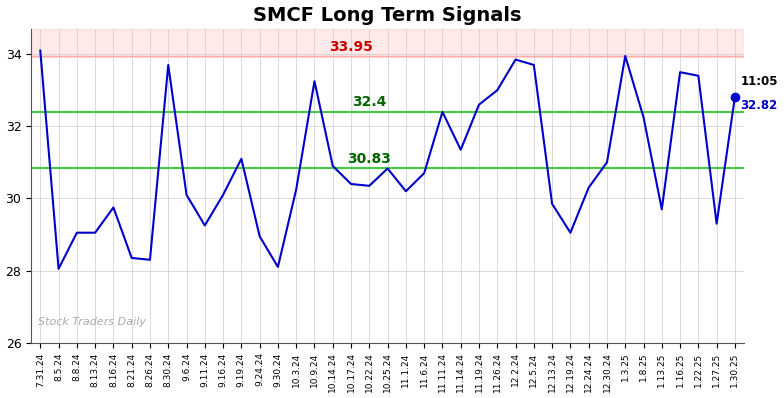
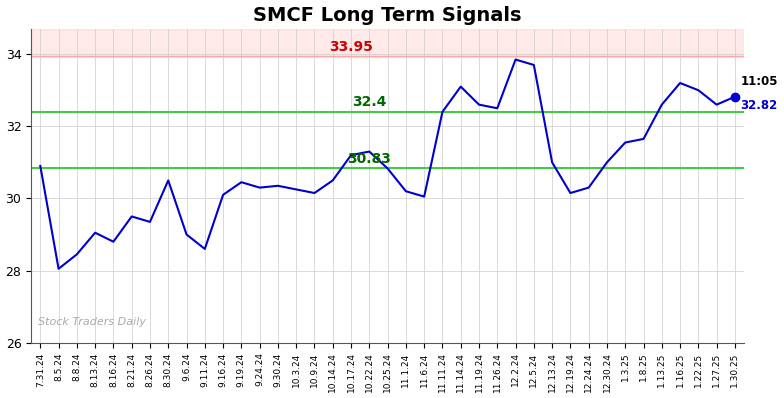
7.31.24: 34.10 -> 30.90
8.8.24: 29.05 -> 28.45
8.16.24: 29.75 -> 28.80
8.21.24: 28.35 -> 29.50
8.26.24: 28.30 -> 29.35
8.30.24: 33.70 -> 30.50
9.6.24: 30.10 -> 29.00
9.11.24: 29.25 -> 28.60
9.19.24: 31.10 -> 30.45
9.24.24: 28.95 -> 30.30
9.30.24: 28.10 -> 30.35
10.9.24: 33.25 -> 30.15
10.14.24: 30.90 -> 30.50
10.17.24: 30.40 -> 31.20
10.22.24: 30.35 -> 31.30
11.6.24: 30.70 -> 30.05
11.14.24: 31.35 -> 33.10
11.26.24: 33.00 -> 32.50
12.13.24: 29.85 -> 31.00
12.19.24: 29.05 -> 30.15
1.3.25: 33.95 -> 31.55
1.8.25: 32.25 -> 31.65
1.13.25: 29.70 -> 32.60
1.16.25: 33.50 -> 33.20
1.22.25: 33.40 -> 33.00
1.27.25: 29.30 -> 32.60
